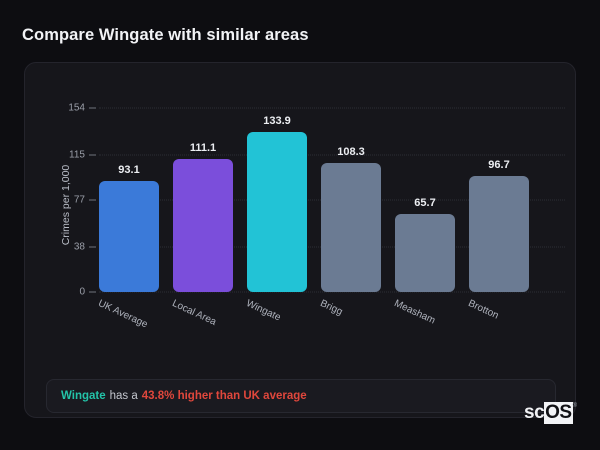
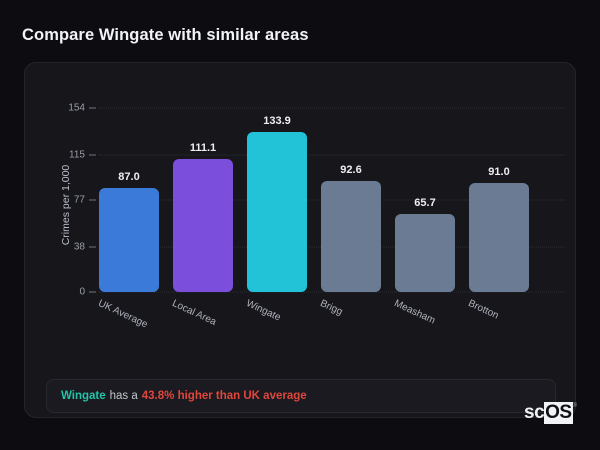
UK Average: 93.1 -> 87.0
Brigg: 108.3 -> 92.6
Brotton: 96.7 -> 91.0
